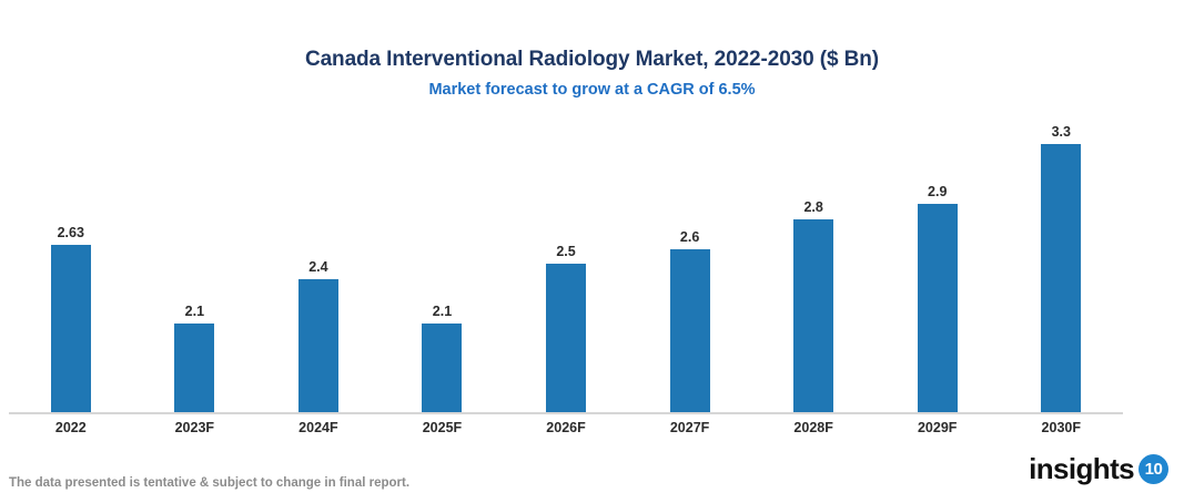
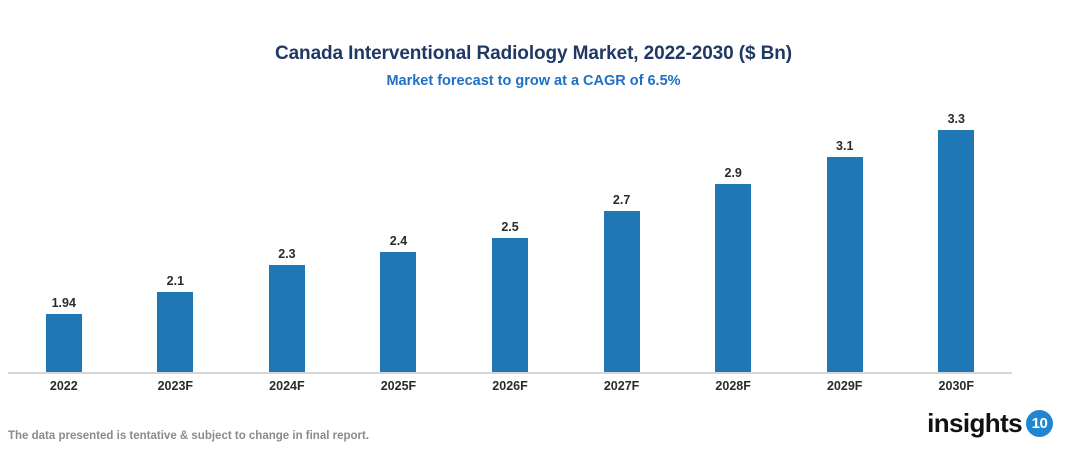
2022: 2.63 -> 1.94
2024F: 2.4 -> 2.3
2025F: 2.1 -> 2.4
2027F: 2.6 -> 2.7
2028F: 2.8 -> 2.9
2029F: 2.9 -> 3.1
